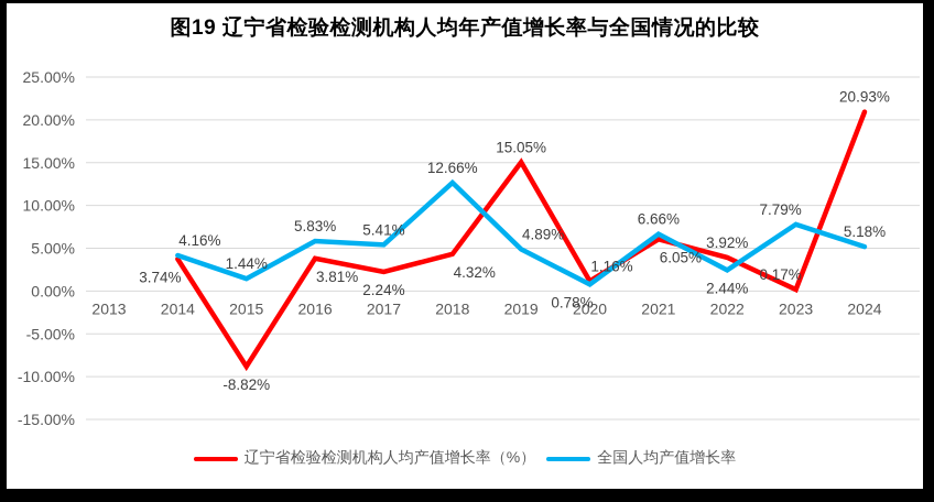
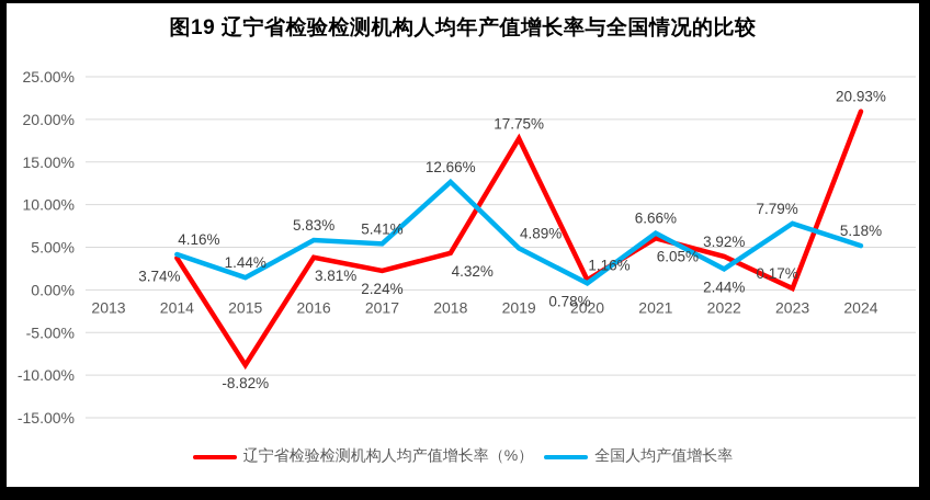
辽宁省检验检测机构人均产值增长率（%）/2019: 15.05% -> 17.75%
